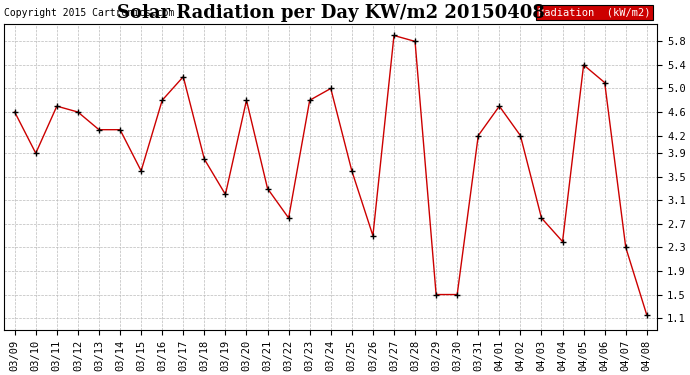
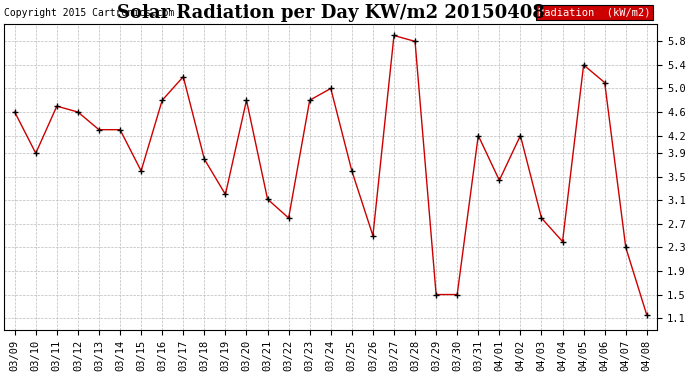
03/21: 3.30 -> 3.12
04/01: 4.70 -> 3.44
